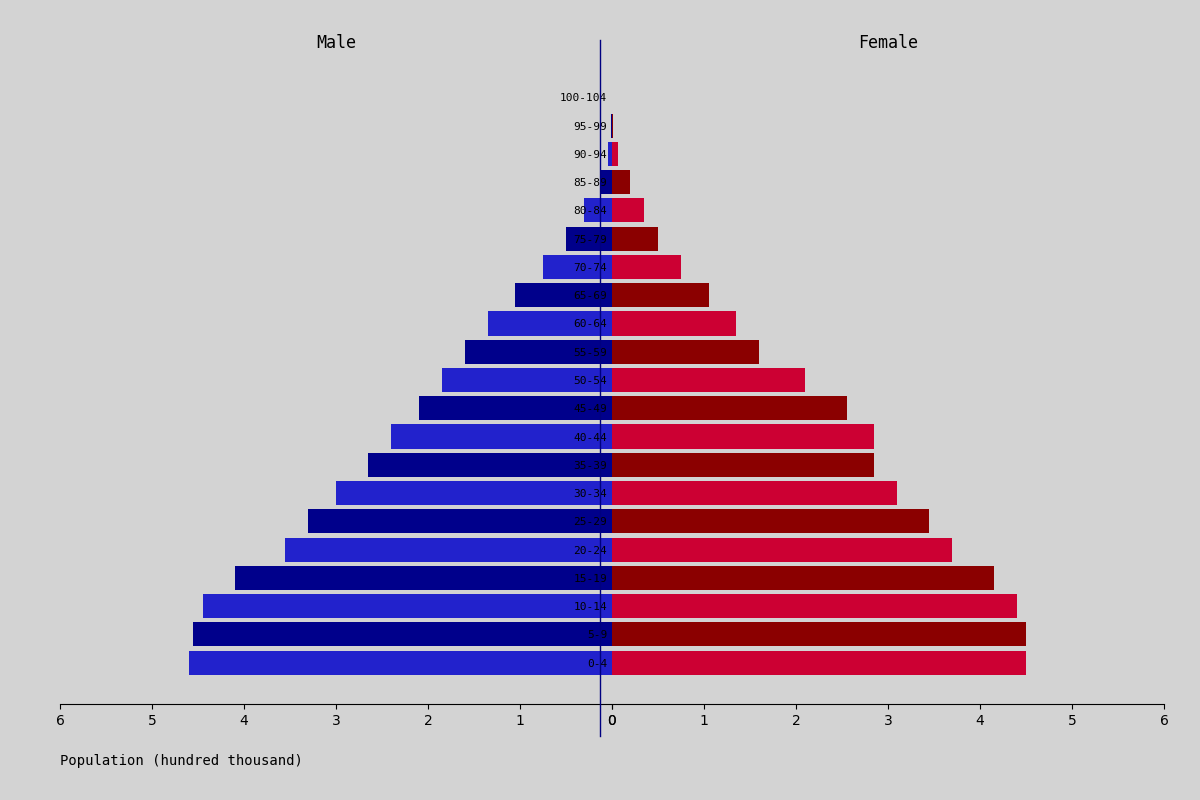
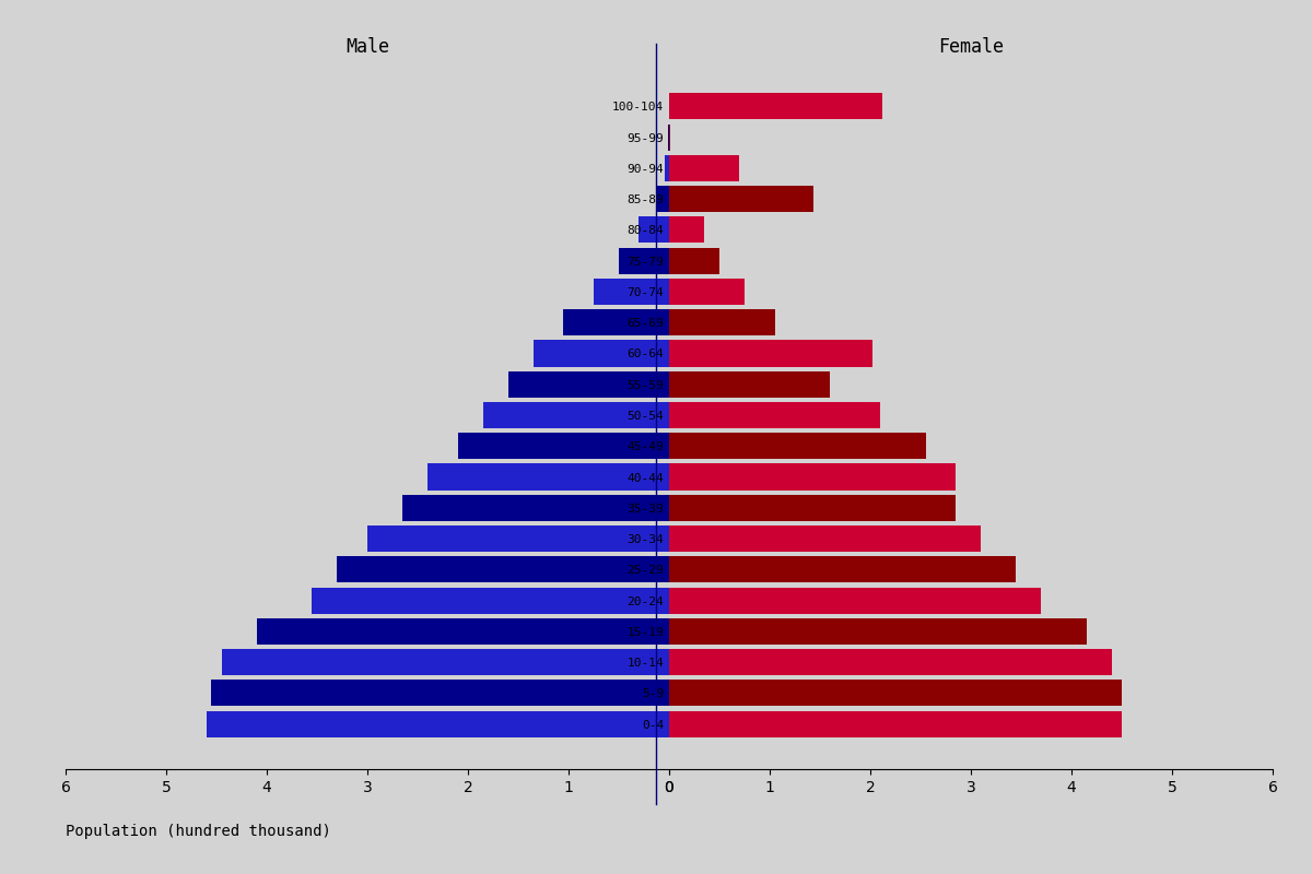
Female/100-104: 0.01 -> 2.12
Female/90-94: 0.06 -> 0.70
Female/85-89: 0.20 -> 1.44
Female/60-64: 1.35 -> 2.02
